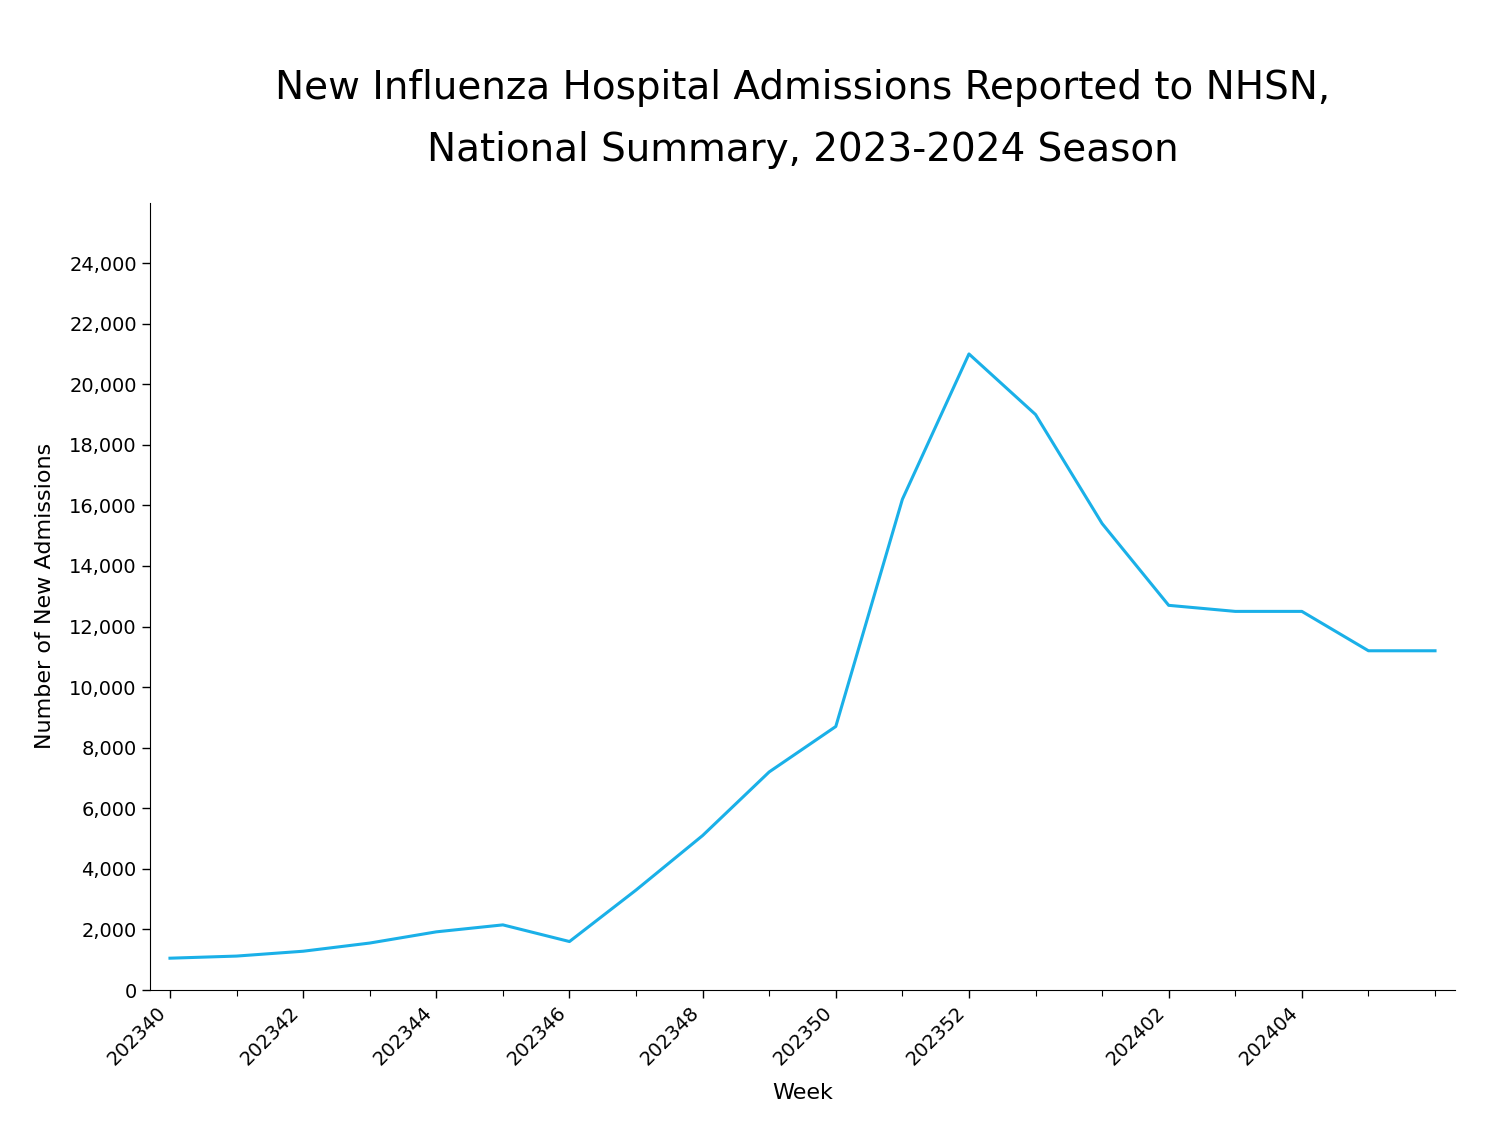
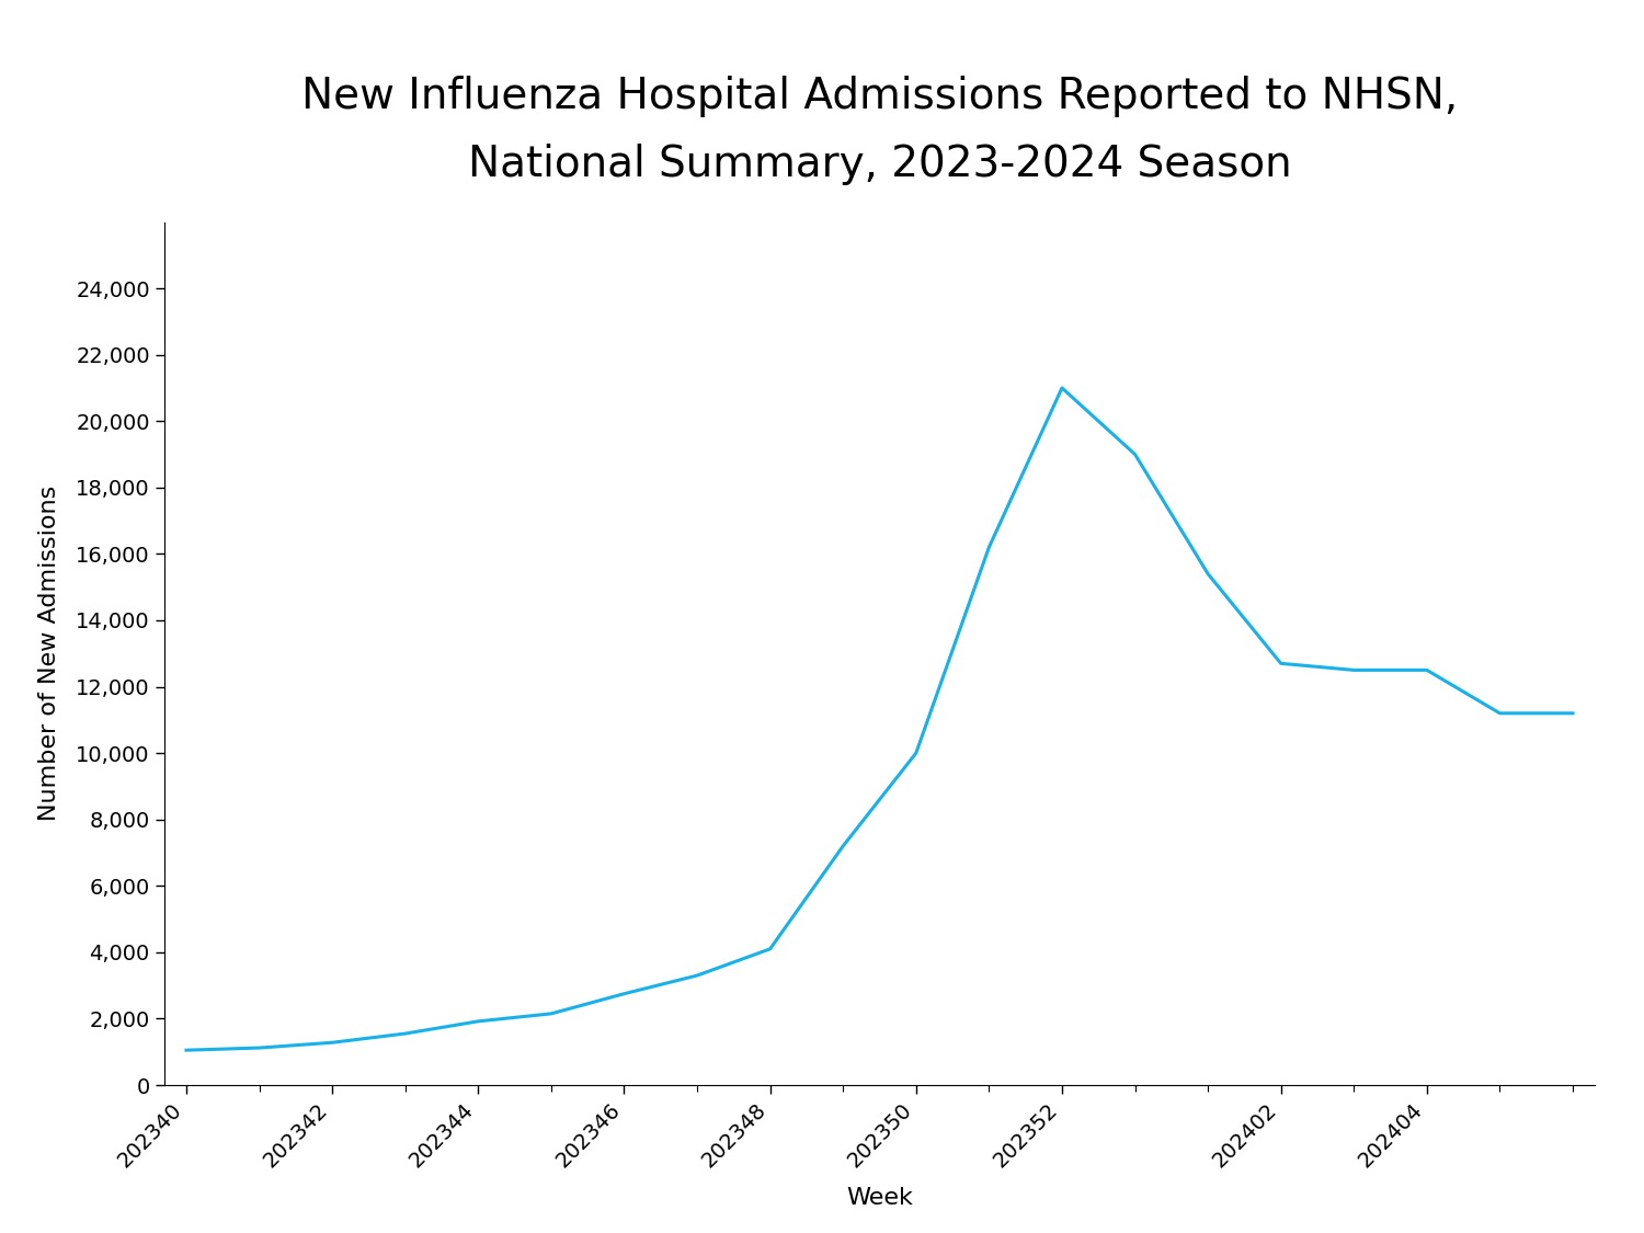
202346: 1,600 -> 2,750
202348: 5,100 -> 4,100
202350: 8,700 -> 10,000
